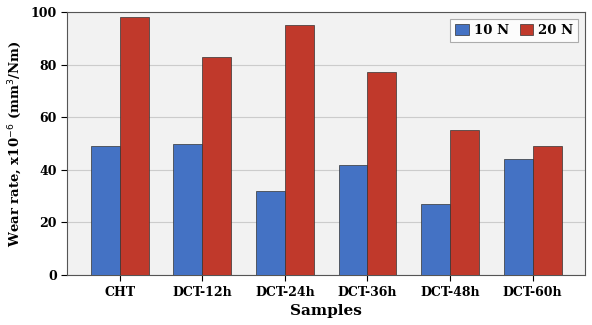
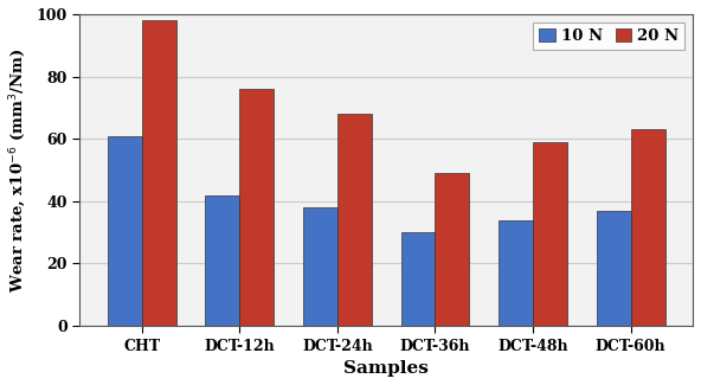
10 N/CHT: 49 -> 61
10 N/DCT-12h: 50 -> 42
20 N/DCT-12h: 83 -> 76
10 N/DCT-24h: 32 -> 38
20 N/DCT-24h: 95 -> 68
10 N/DCT-36h: 42 -> 30
20 N/DCT-36h: 77 -> 49
10 N/DCT-48h: 27 -> 34
20 N/DCT-48h: 55 -> 59
10 N/DCT-60h: 44 -> 37
20 N/DCT-60h: 49 -> 63
